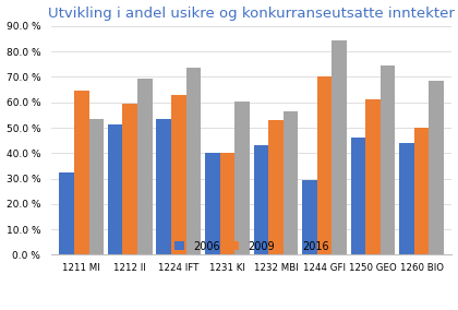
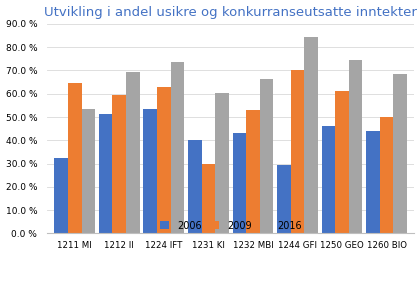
2009/1231 KI: 40.0 % -> 30.0 %
2016/1232 MBI: 56.5 % -> 66.5 %
